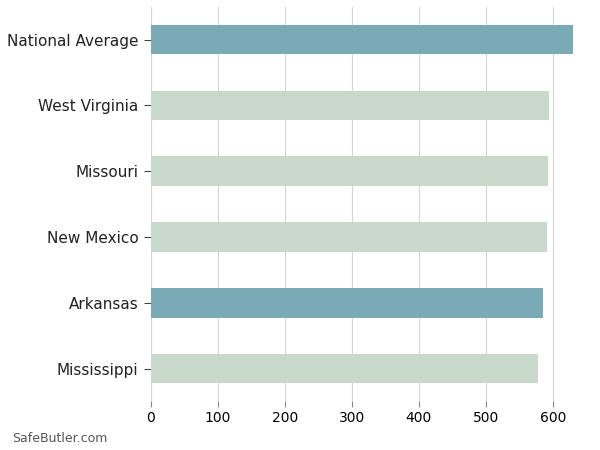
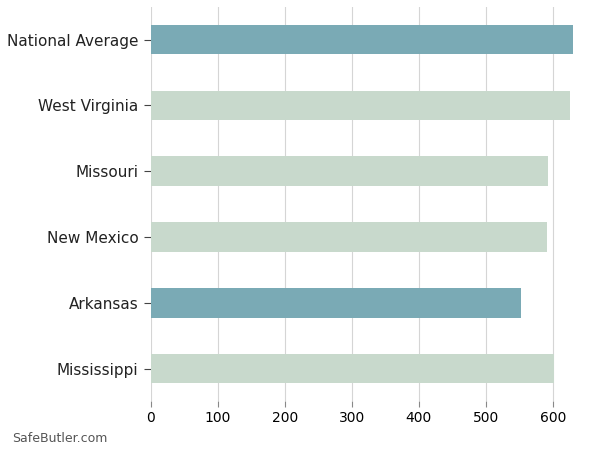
West Virginia: 594 -> 626
Arkansas: 585 -> 552
Mississippi: 578 -> 602
